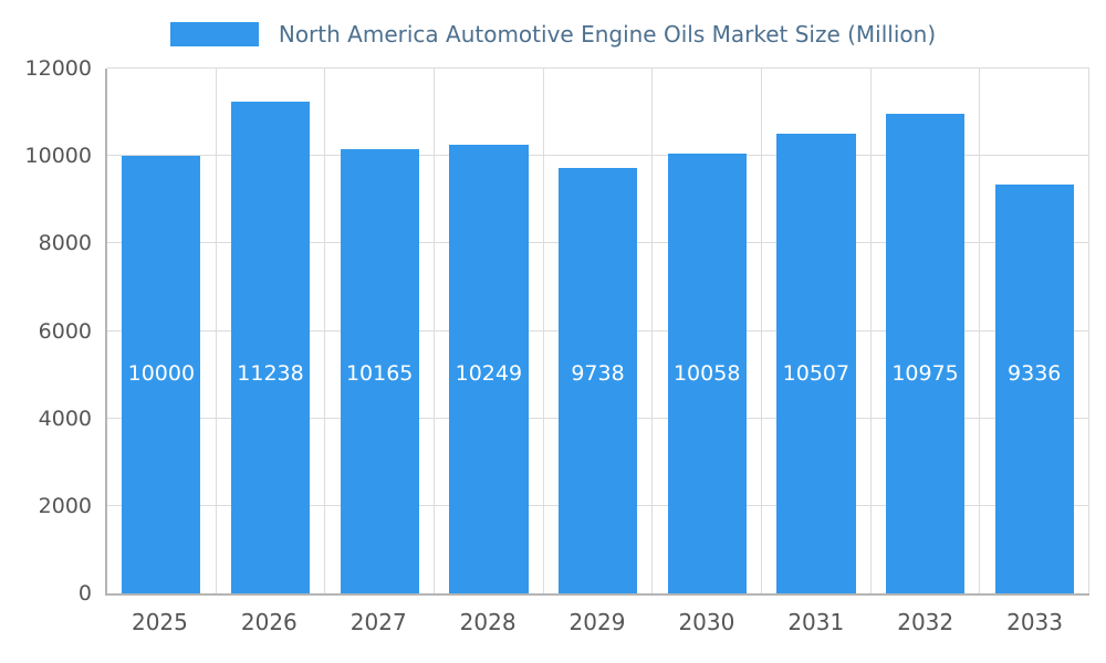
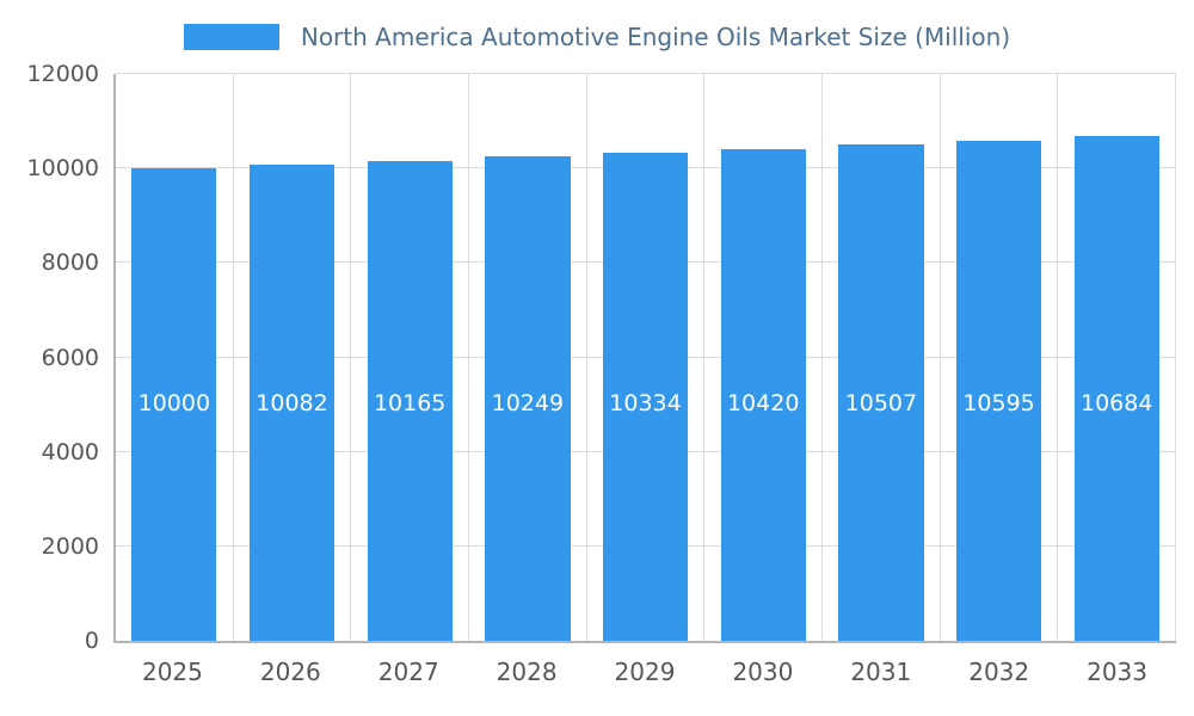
2026: 11238 -> 10082
2029: 9738 -> 10334
2030: 10058 -> 10420
2032: 10975 -> 10595
2033: 9336 -> 10684
